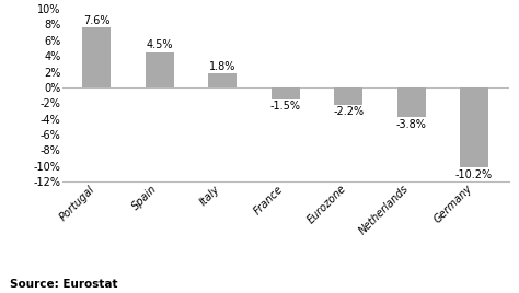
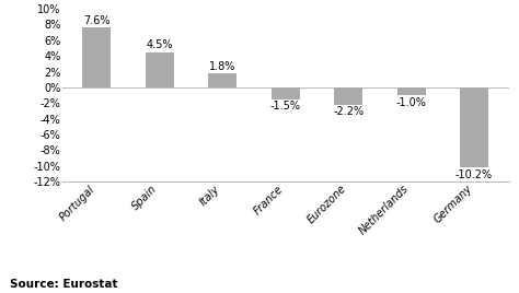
Netherlands: -3.8% -> -1.0%
